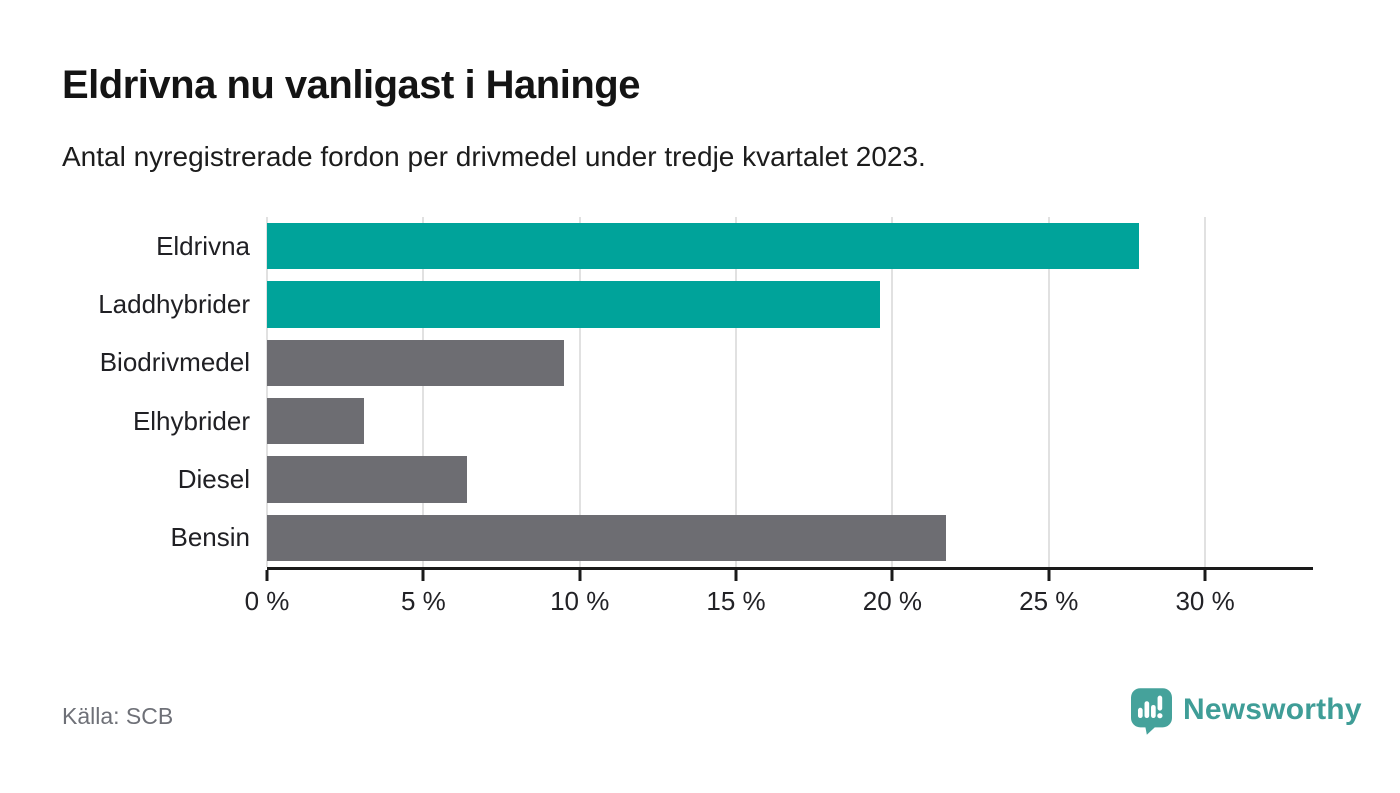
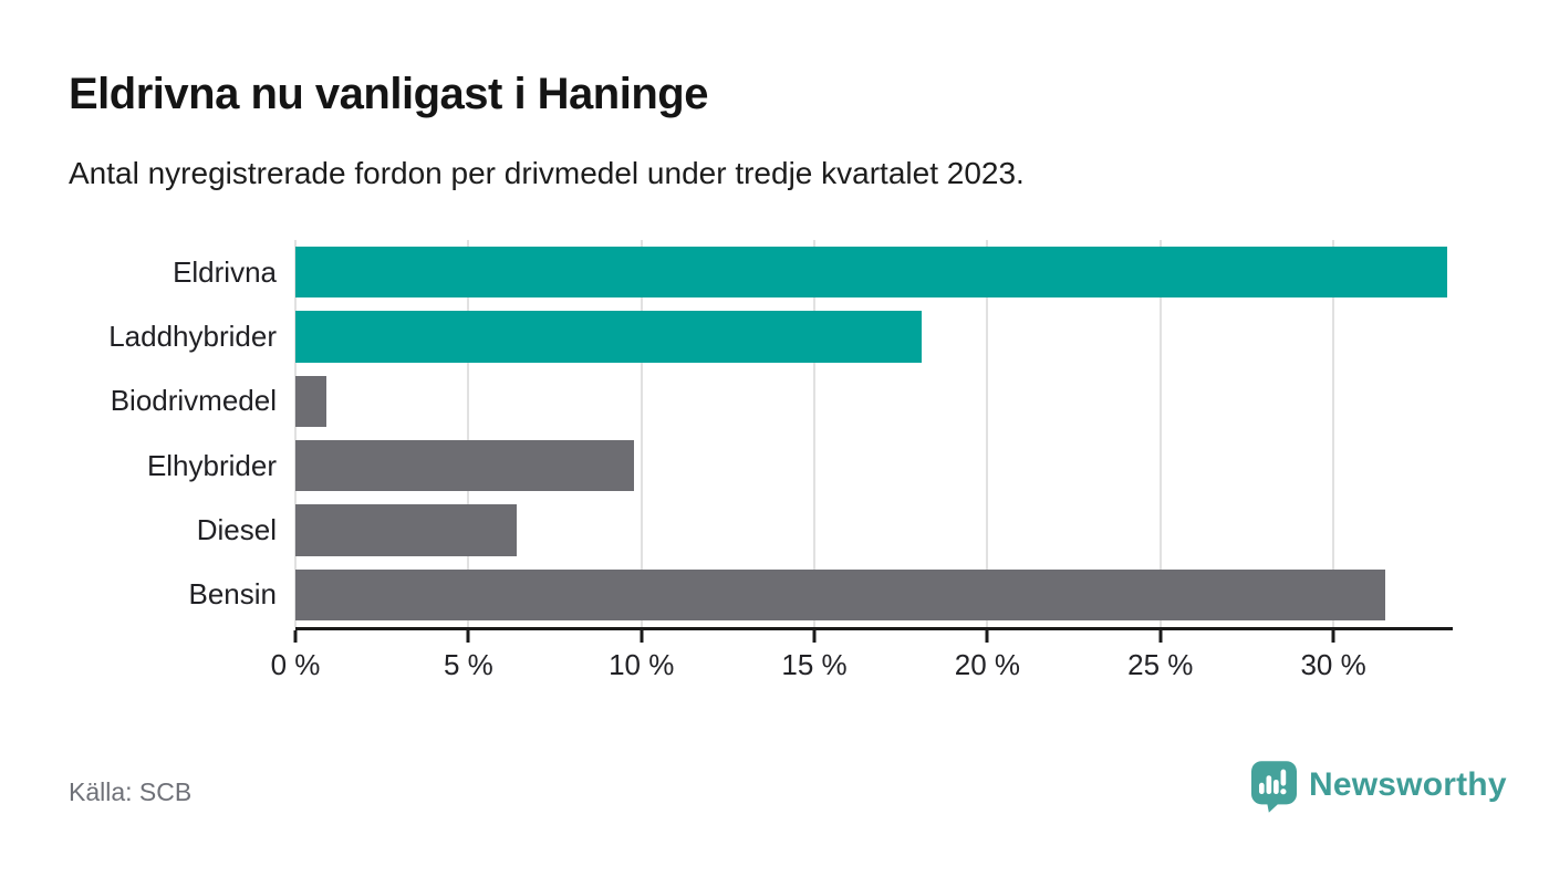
Eldrivna: 27.9% -> 33.3%
Laddhybrider: 19.6% -> 18.1%
Biodrivmedel: 9.5% -> 0.9%
Elhybrider: 3.1% -> 9.8%
Bensin: 21.7% -> 31.5%
